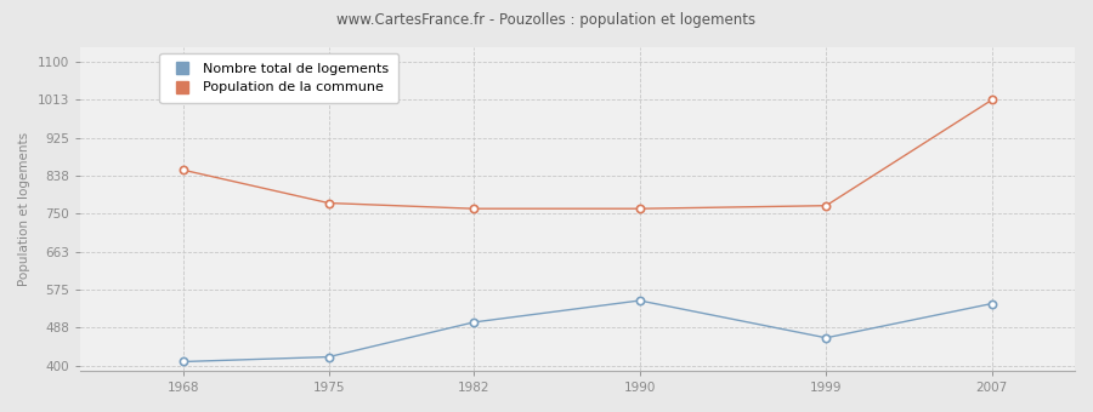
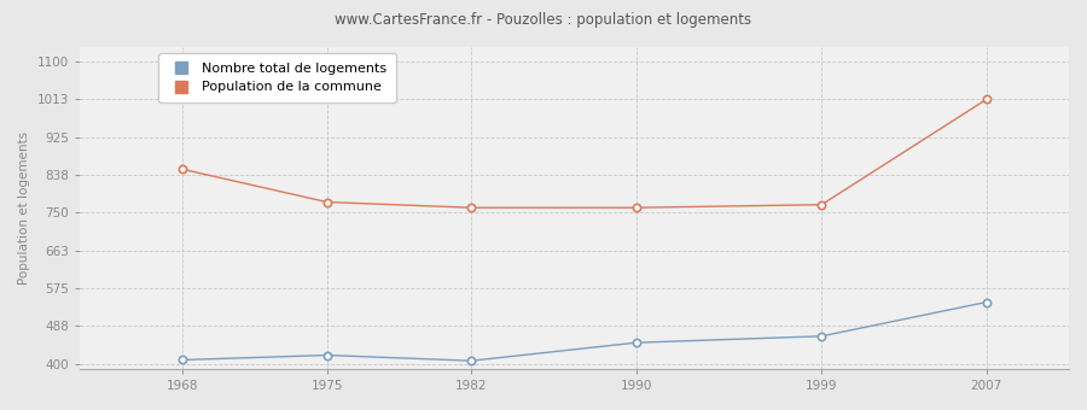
Nombre total de logements/1982: 500 -> 407
Nombre total de logements/1990: 550 -> 449
